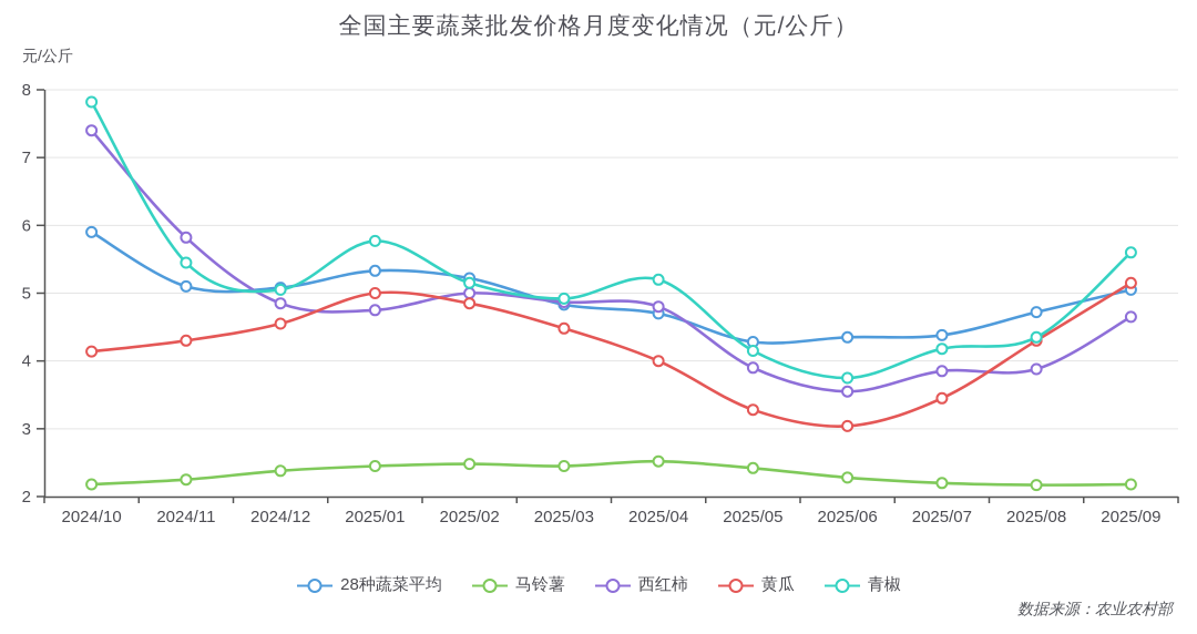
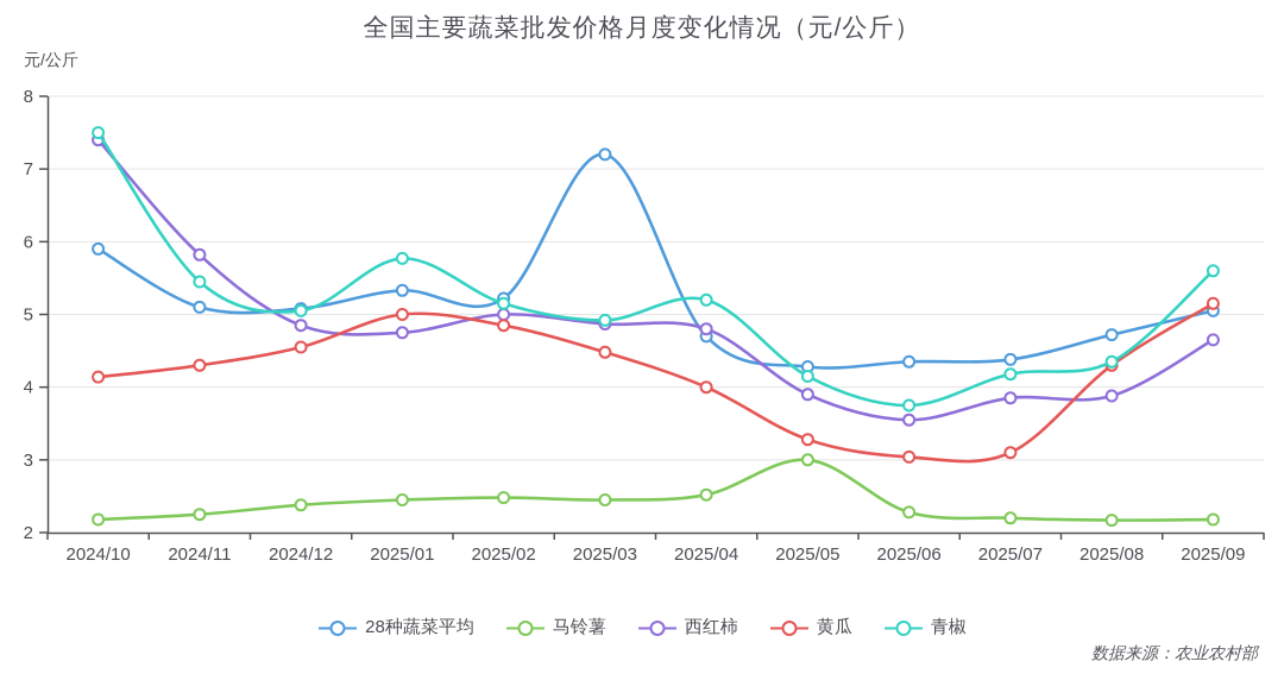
青椒/2024/10: 7.8 -> 7.5
28种蔬菜平均/2025/03: 4.8 -> 7.2
马铃薯/2025/05: 2.4 -> 3.0
黄瓜/2025/07: 3.5 -> 3.1
